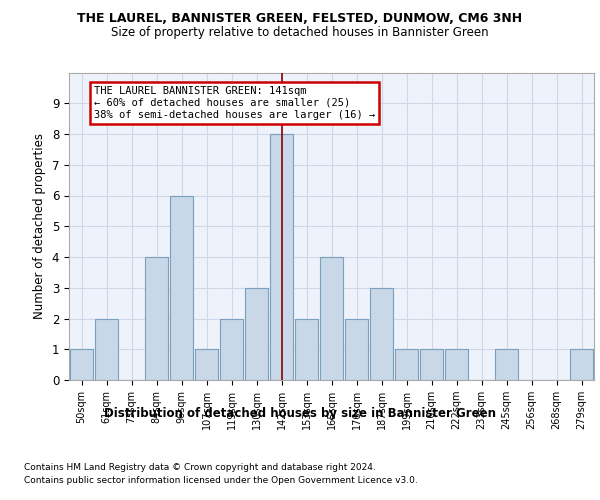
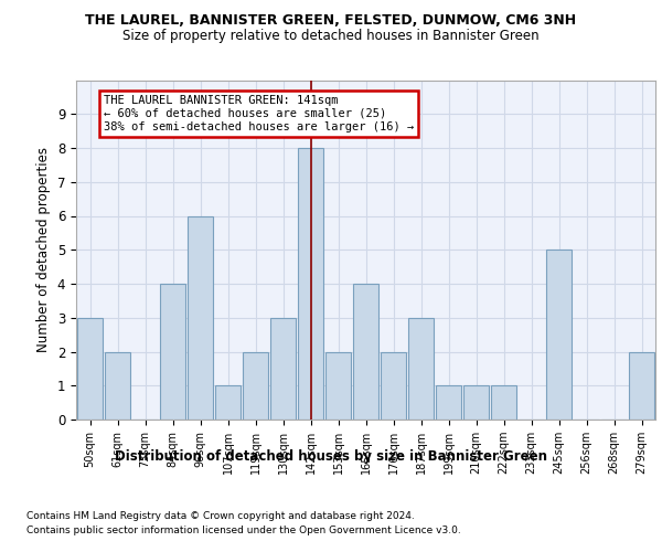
50sqm: 1 -> 3
245sqm: 1 -> 5
279sqm: 1 -> 2
